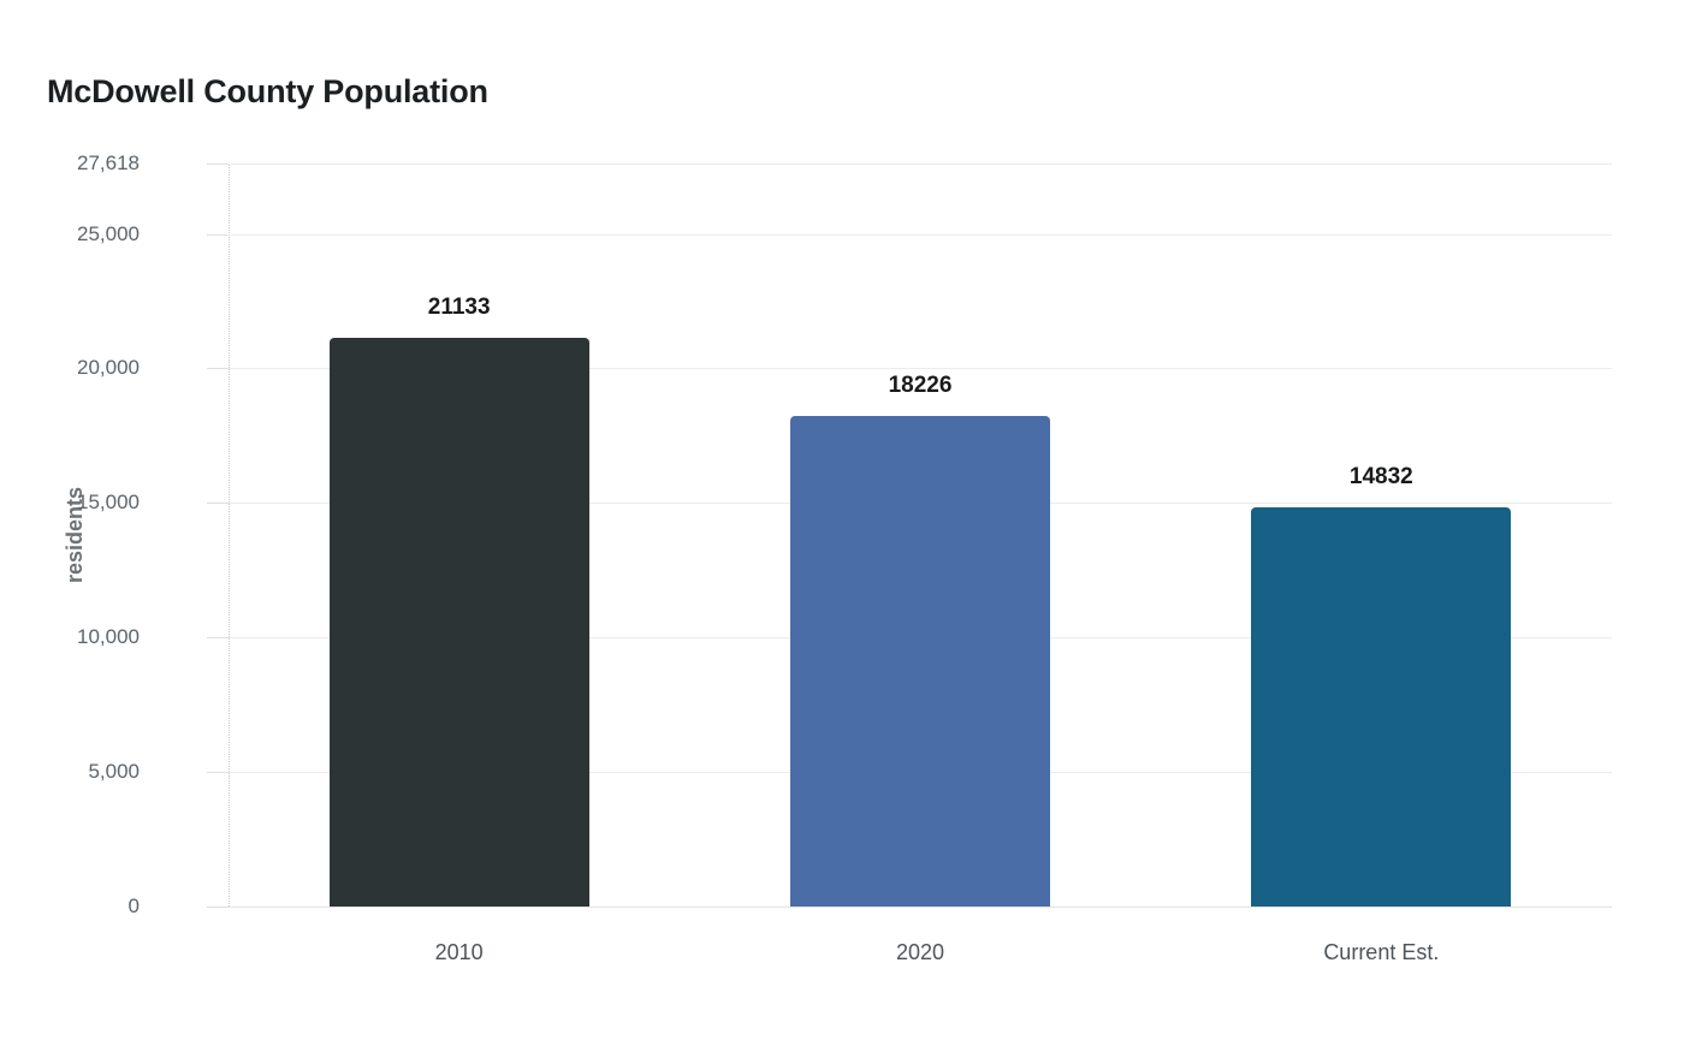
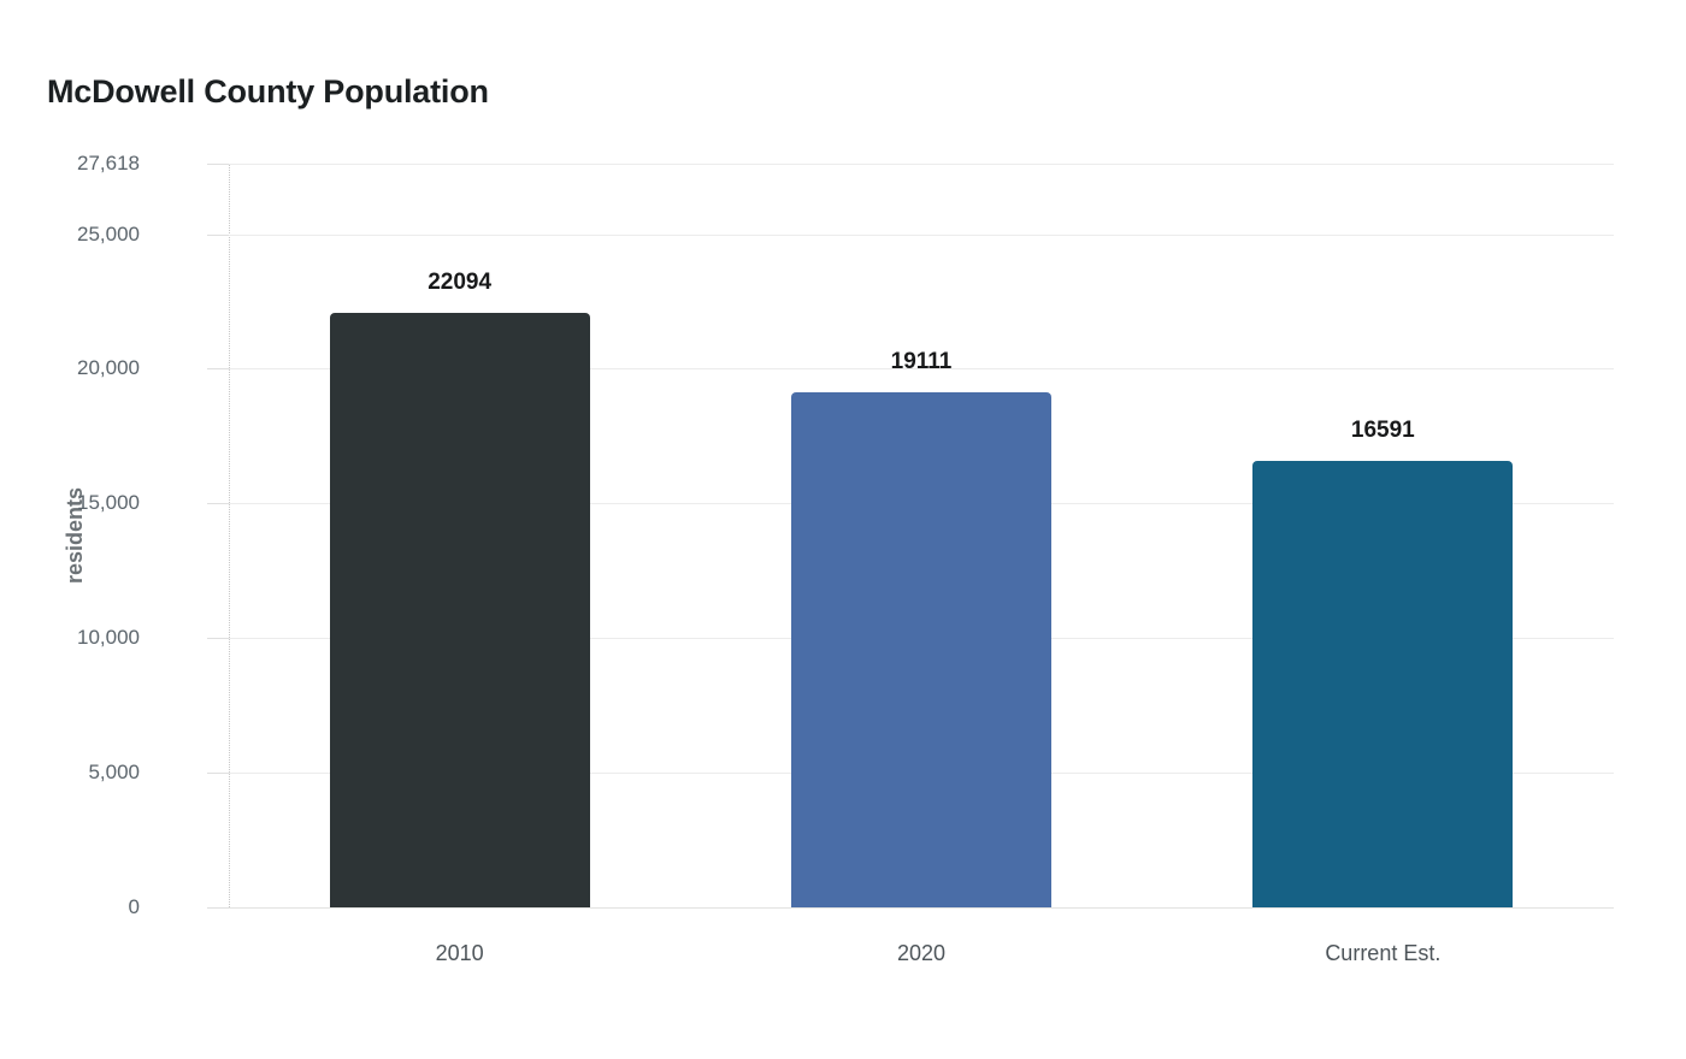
2010: 21133 -> 22094
2020: 18226 -> 19111
Current Est.: 14832 -> 16591
